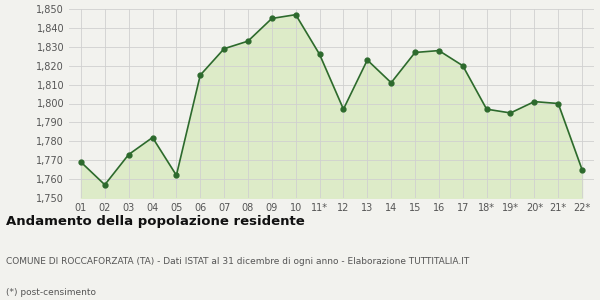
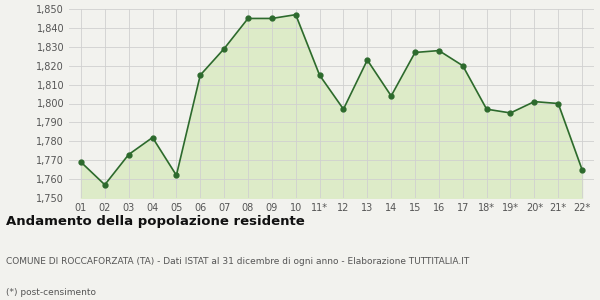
08: 1,833 -> 1,845
11*: 1,826 -> 1,815
14: 1,811 -> 1,804
